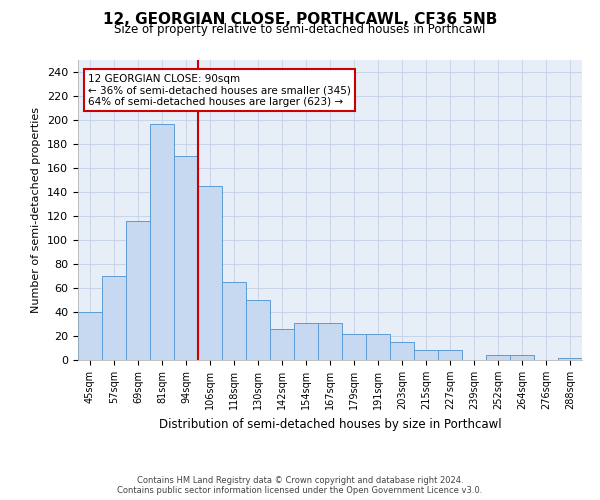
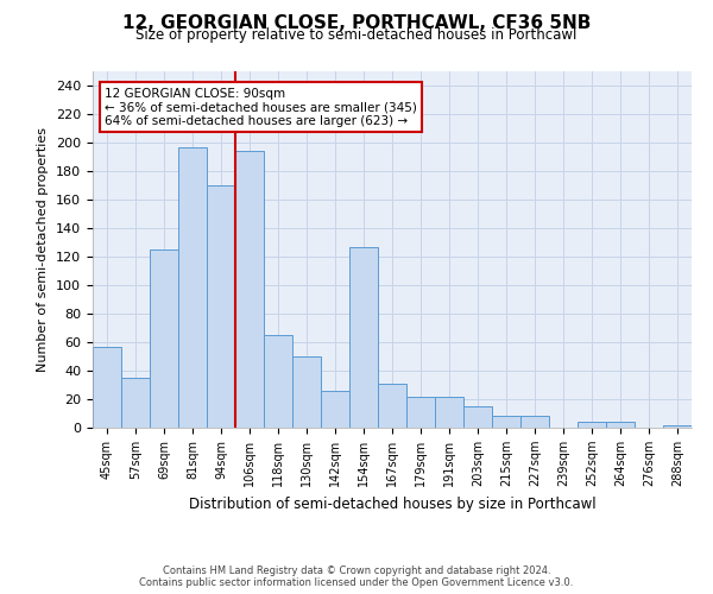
45sqm: 40 -> 57
57sqm: 70 -> 35
69sqm: 116 -> 125
106sqm: 145 -> 194
154sqm: 31 -> 127
